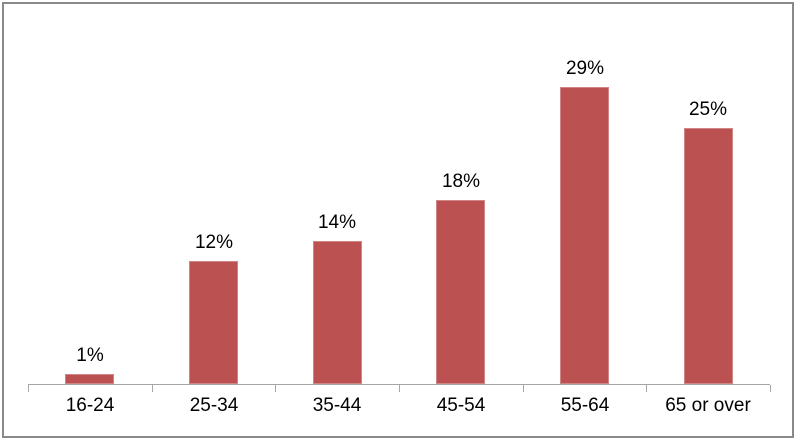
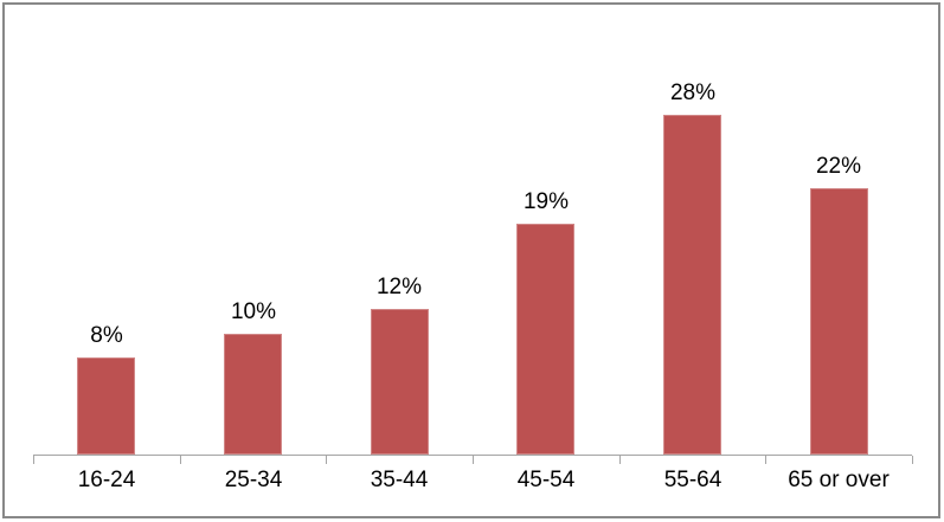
16-24: 1% -> 8%
25-34: 12% -> 10%
35-44: 14% -> 12%
45-54: 18% -> 19%
55-64: 29% -> 28%
65 or over: 25% -> 22%
